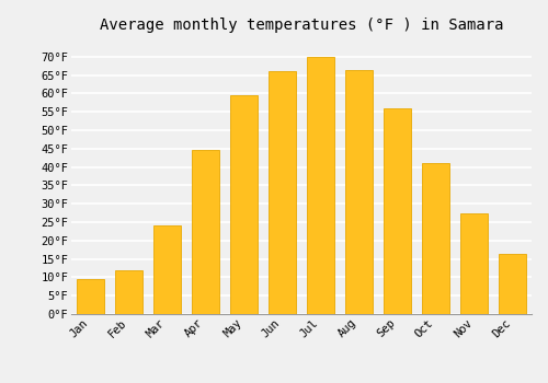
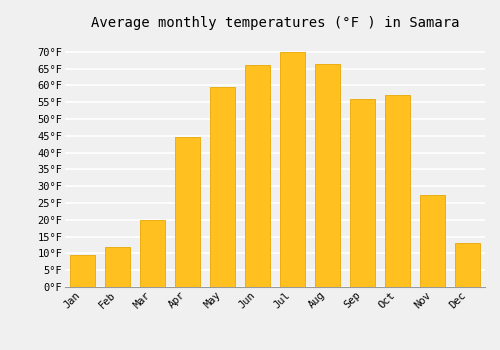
Mar: 24.0°F -> 20.0°F
Oct: 41.0°F -> 57.0°F
Dec: 16.5°F -> 13.0°F
